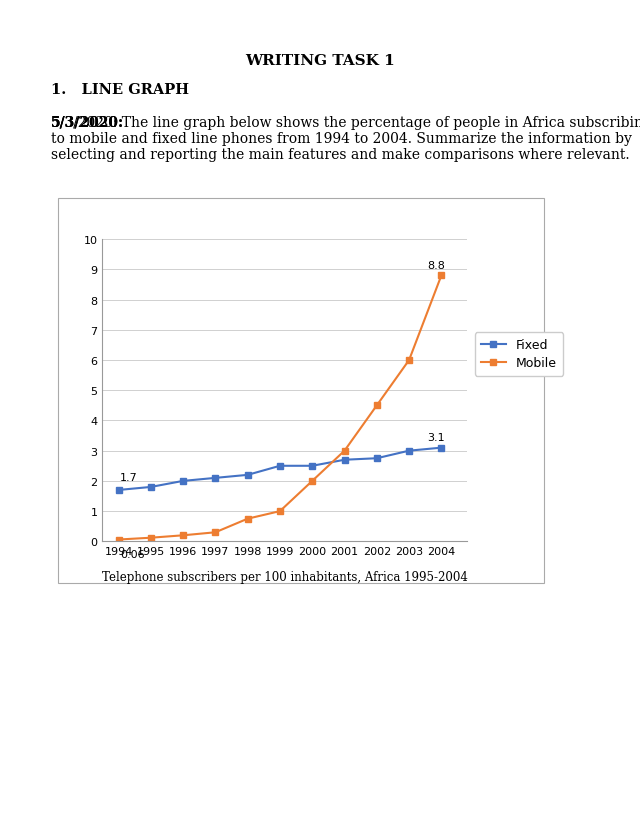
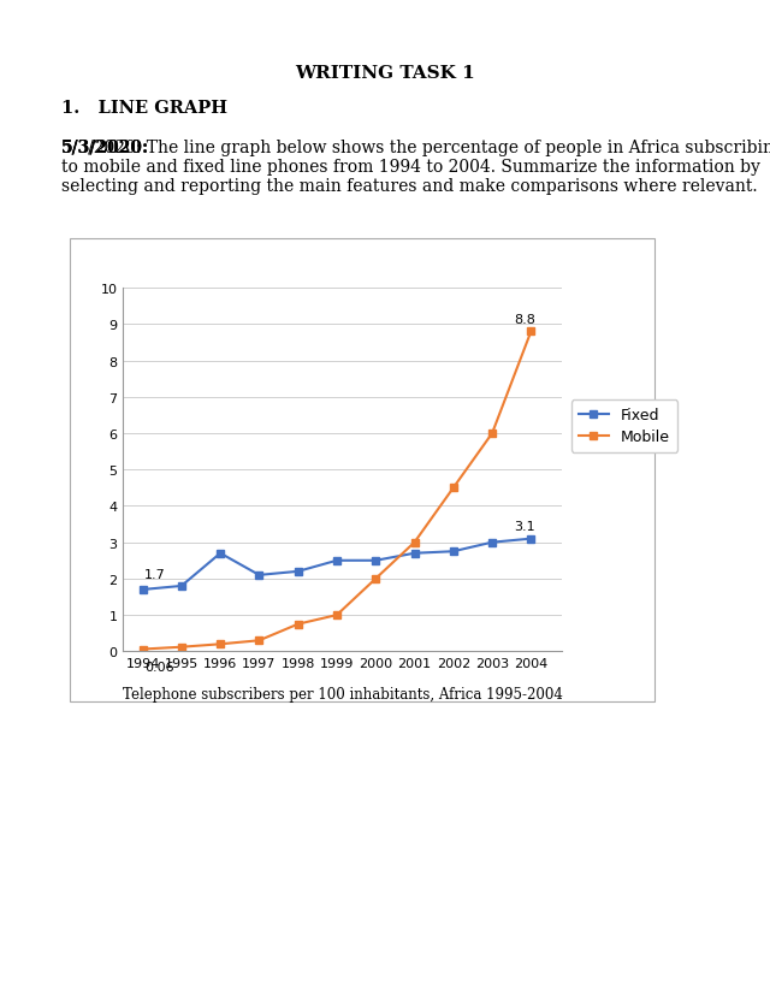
Fixed/1996: 2.00 -> 2.70
